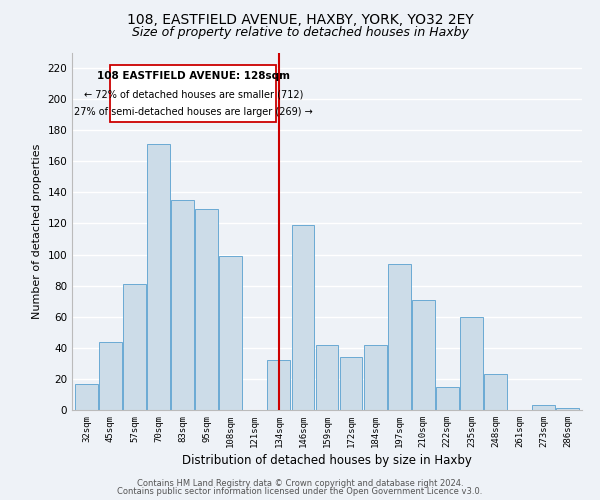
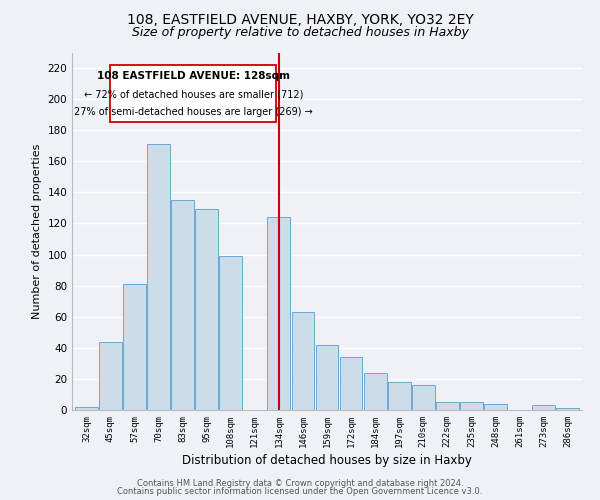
32sqm: 17 -> 2
134sqm: 32 -> 124
146sqm: 119 -> 63
184sqm: 42 -> 24
197sqm: 94 -> 18
210sqm: 71 -> 16
222sqm: 15 -> 5
235sqm: 60 -> 5
248sqm: 23 -> 4
